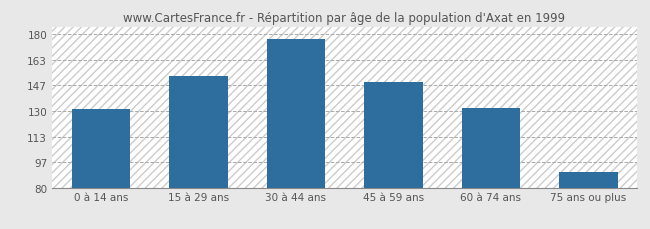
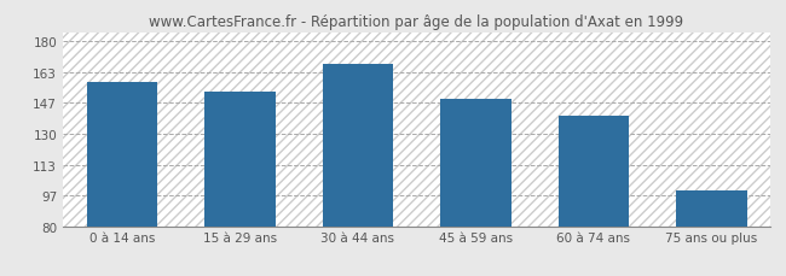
0 à 14 ans: 131 -> 158
30 à 44 ans: 177 -> 168
60 à 74 ans: 132 -> 140
75 ans ou plus: 90 -> 99
